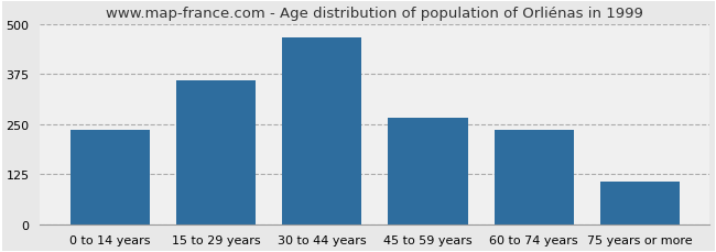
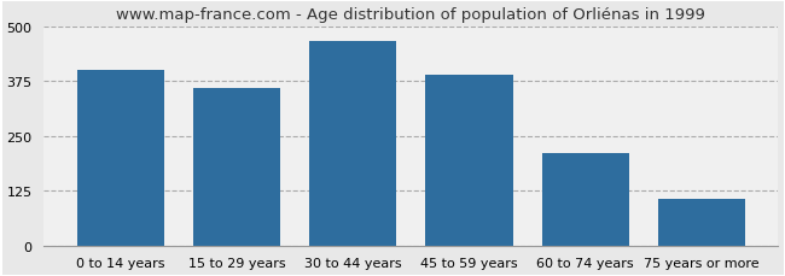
0 to 14 years: 235 -> 400
45 to 59 years: 265 -> 390
60 to 74 years: 235 -> 210
